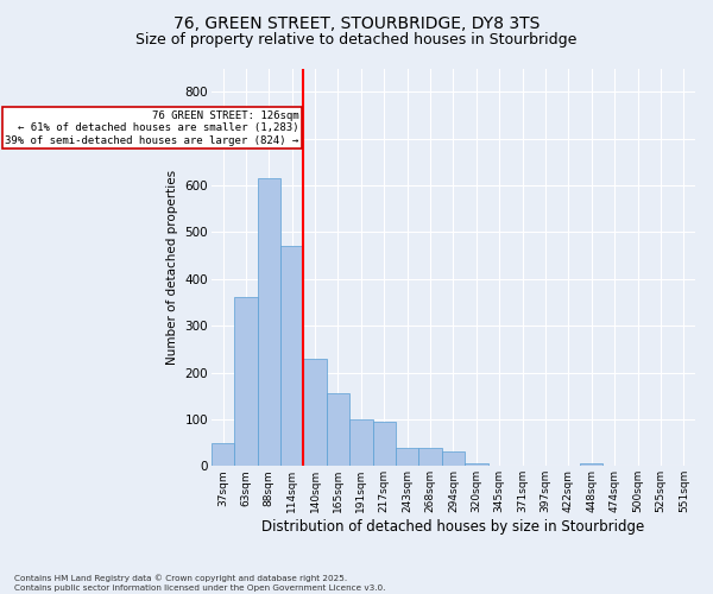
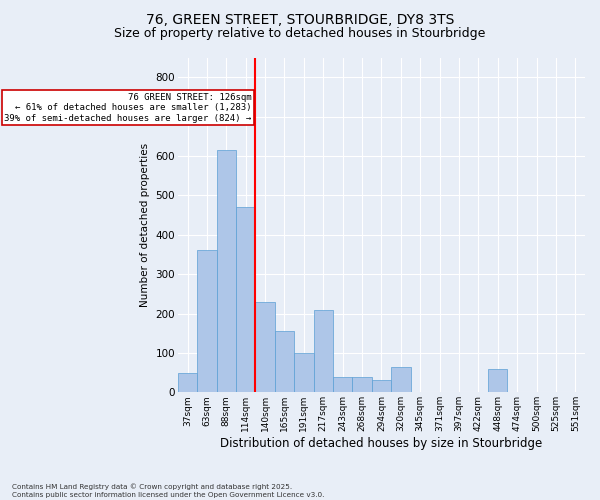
217sqm: 95 -> 210
320sqm: 5 -> 65
448sqm: 5 -> 60
